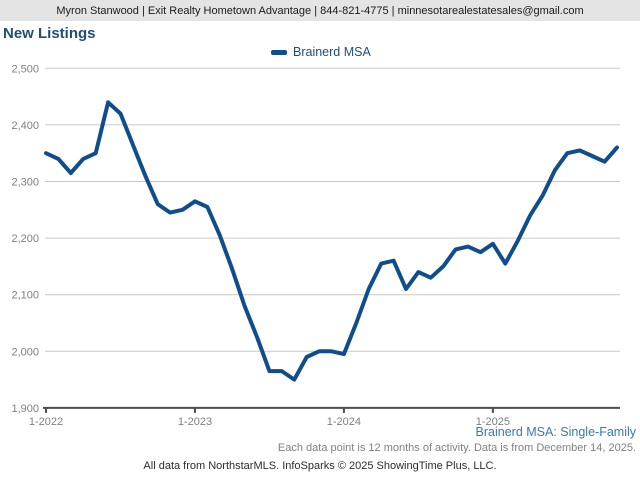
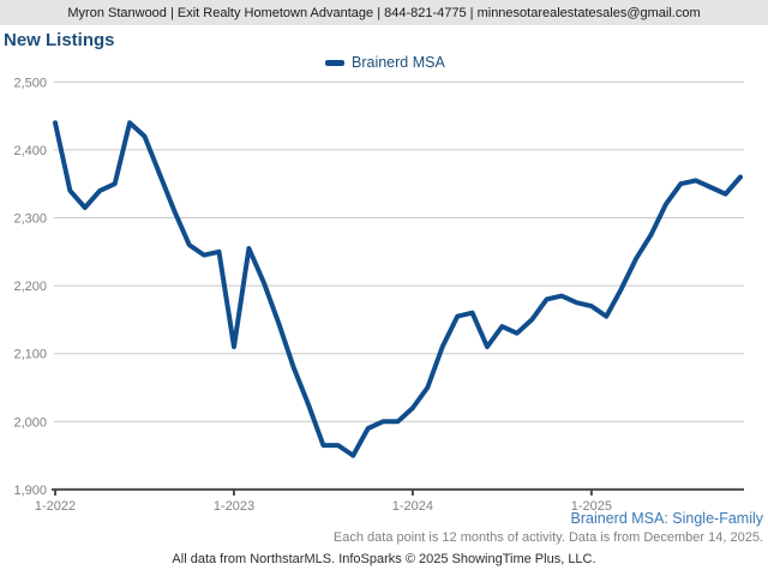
1-2022: 2350 -> 2440
1-2023: 2260 -> 2110
1-2024: 2000 -> 2020
1-2025: 2190 -> 2170
